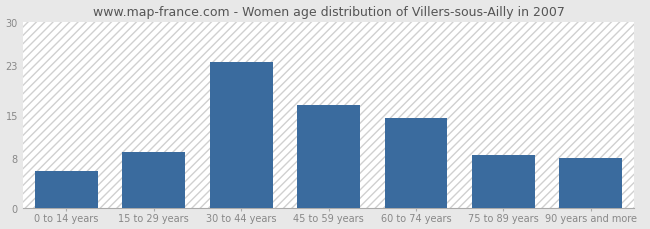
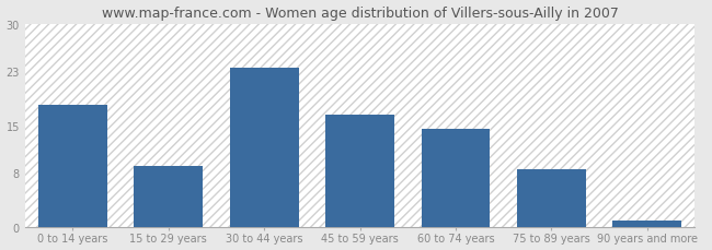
0 to 14 years: 6.0 -> 18.0
90 years and more: 8.0 -> 1.0
